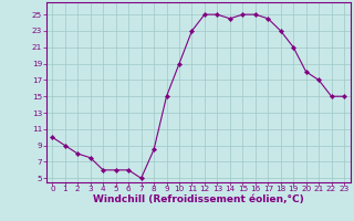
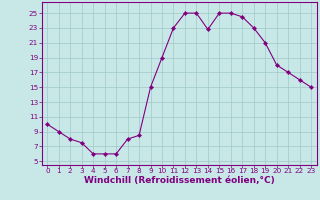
7: 5.0 -> 8.0
14: 24.5 -> 22.8
22: 15.0 -> 16.0
